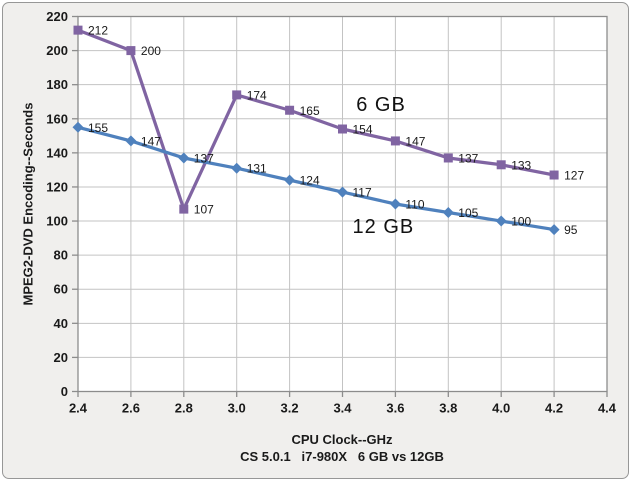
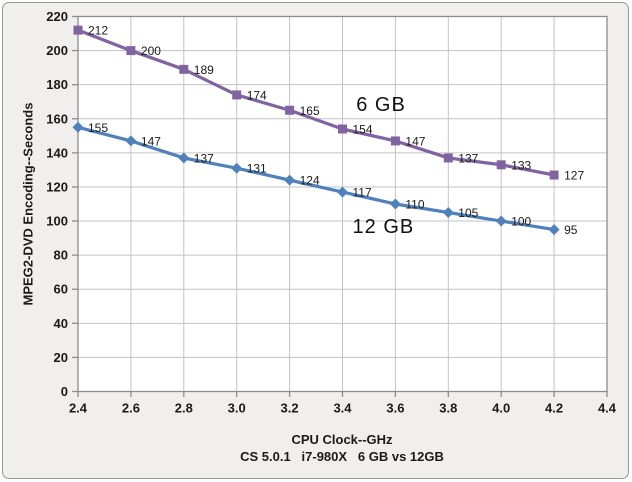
6 GB/2.8: 107 -> 189
